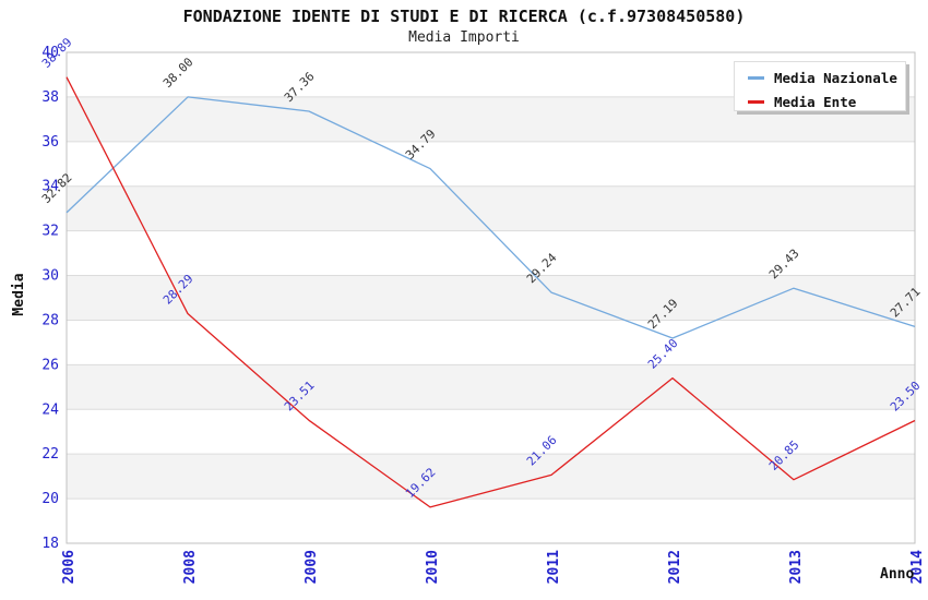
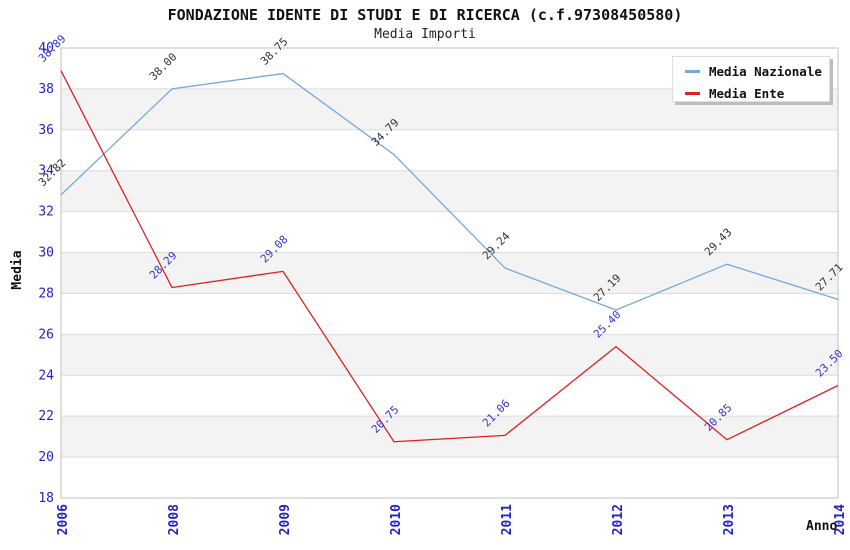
Media Nazionale/2009: 37.36 -> 38.75
Media Ente/2009: 23.51 -> 29.08
Media Ente/2010: 19.62 -> 20.75
